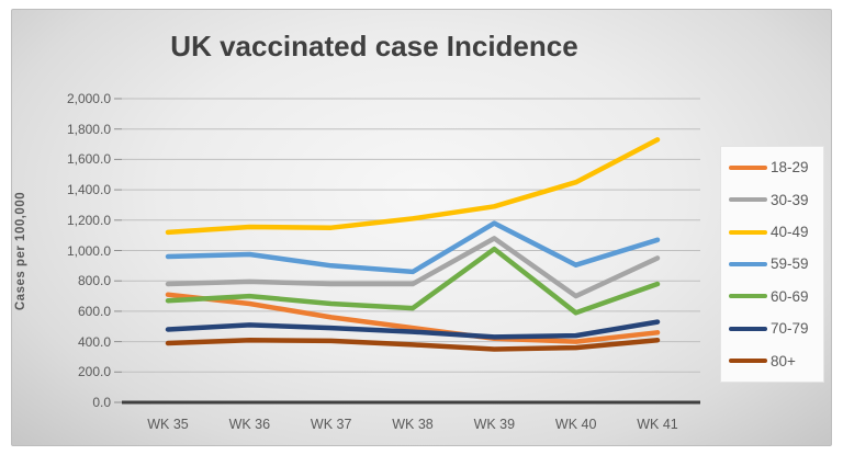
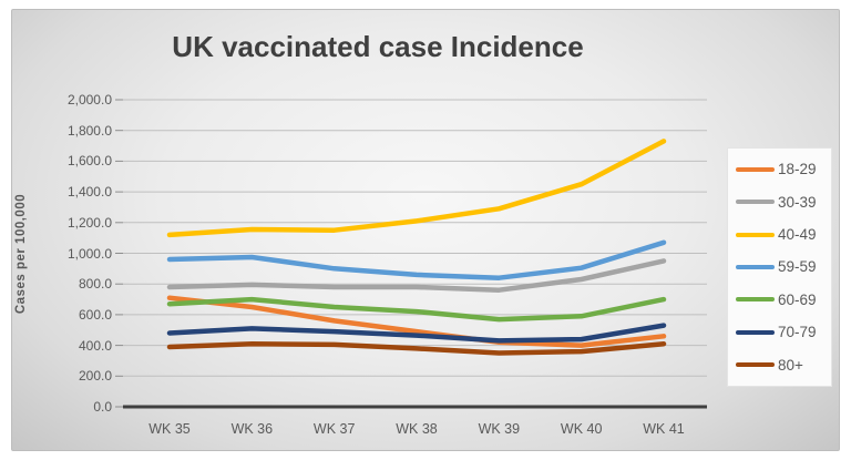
30-39/WK 39: 1080 -> 760
59-59/WK 39: 1180 -> 840
60-69/WK 39: 1010 -> 570
30-39/WK 40: 700 -> 830
60-69/WK 41: 780 -> 700
